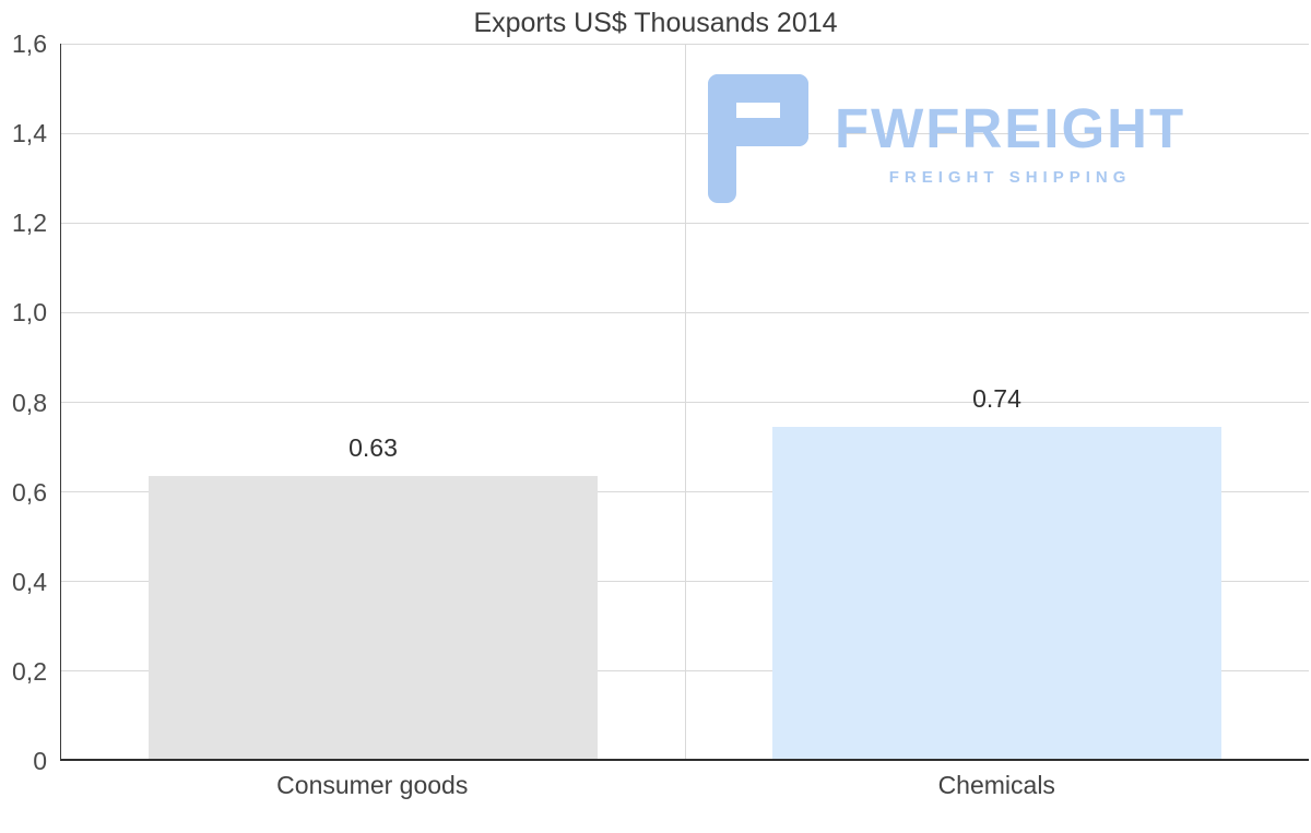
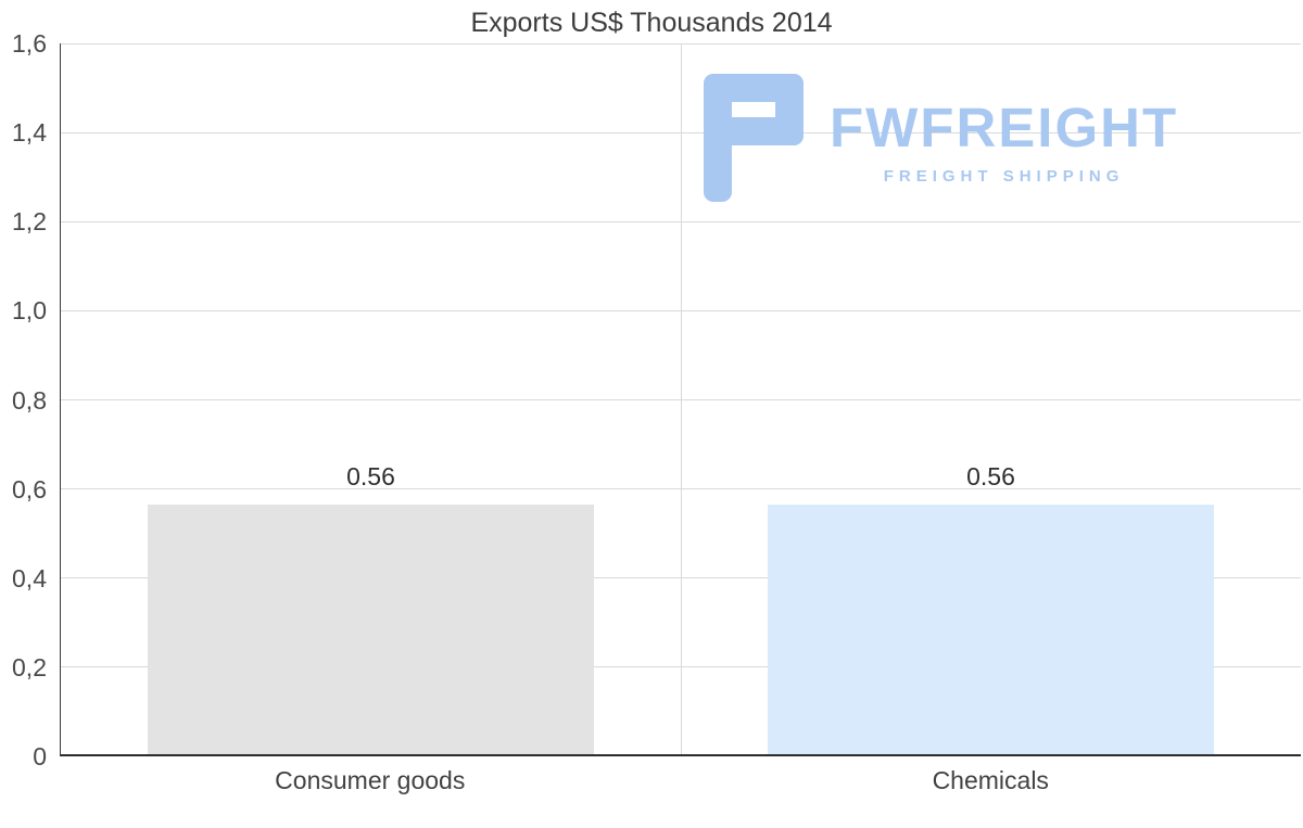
Consumer goods: 0.63 -> 0.56
Chemicals: 0.74 -> 0.56
